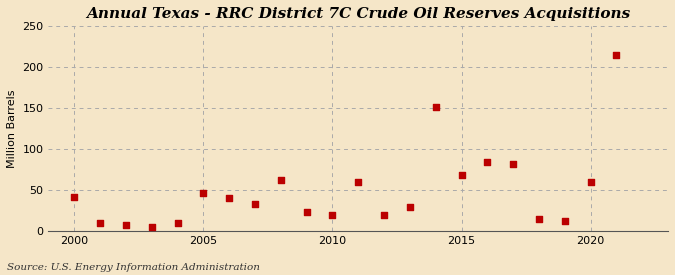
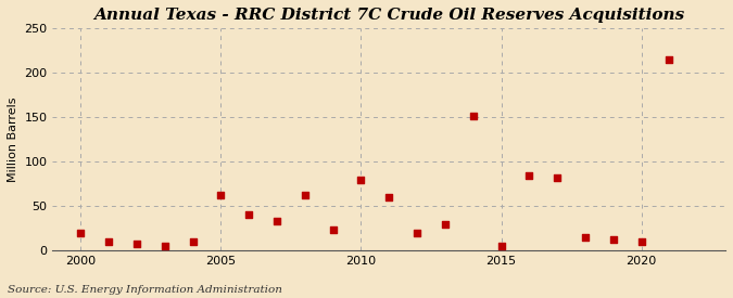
2000: 42 -> 20
2005: 46 -> 63
2010: 20 -> 80
2015: 68 -> 5
2020: 60 -> 10
